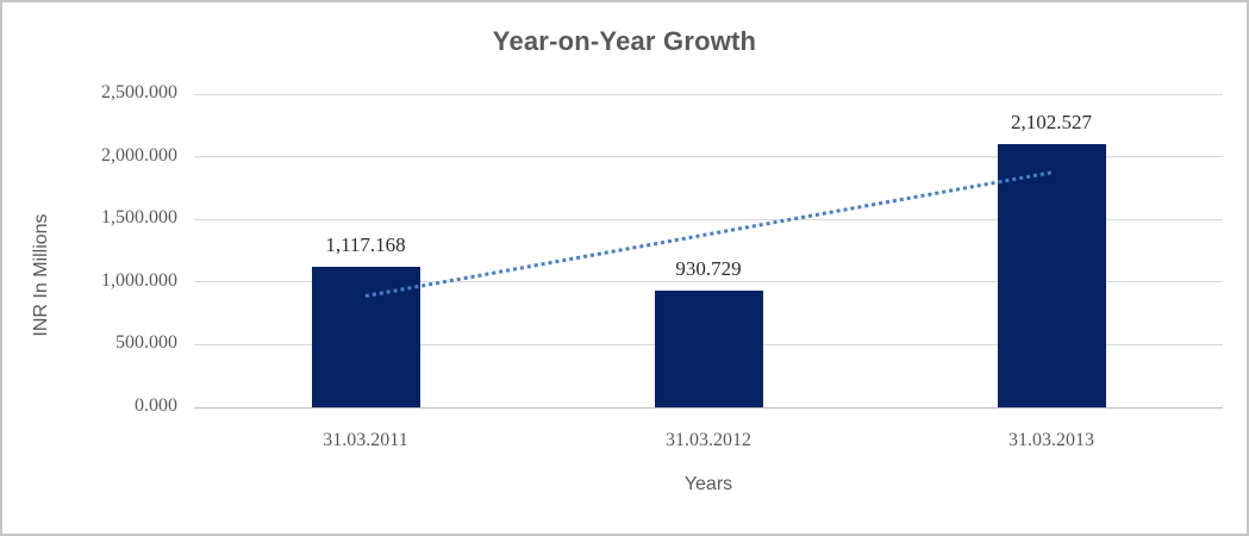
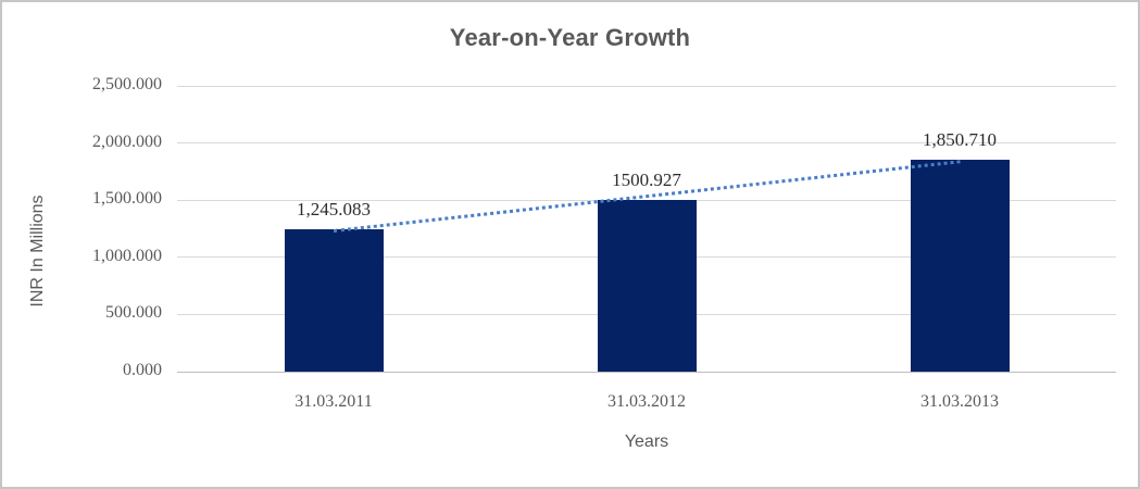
31.03.2011: 1,117.168 -> 1,245.083
31.03.2012: 930.729 -> 1500.927
31.03.2013: 2,102.527 -> 1,850.710
